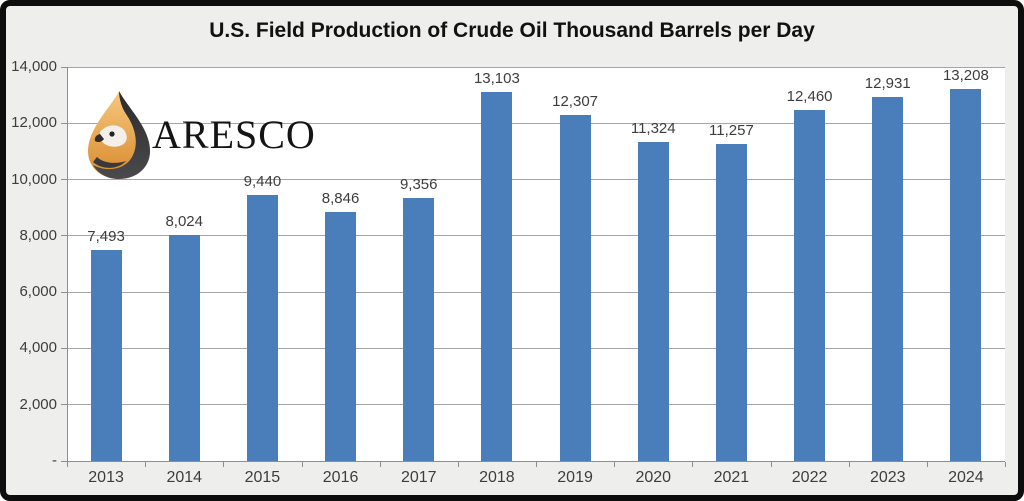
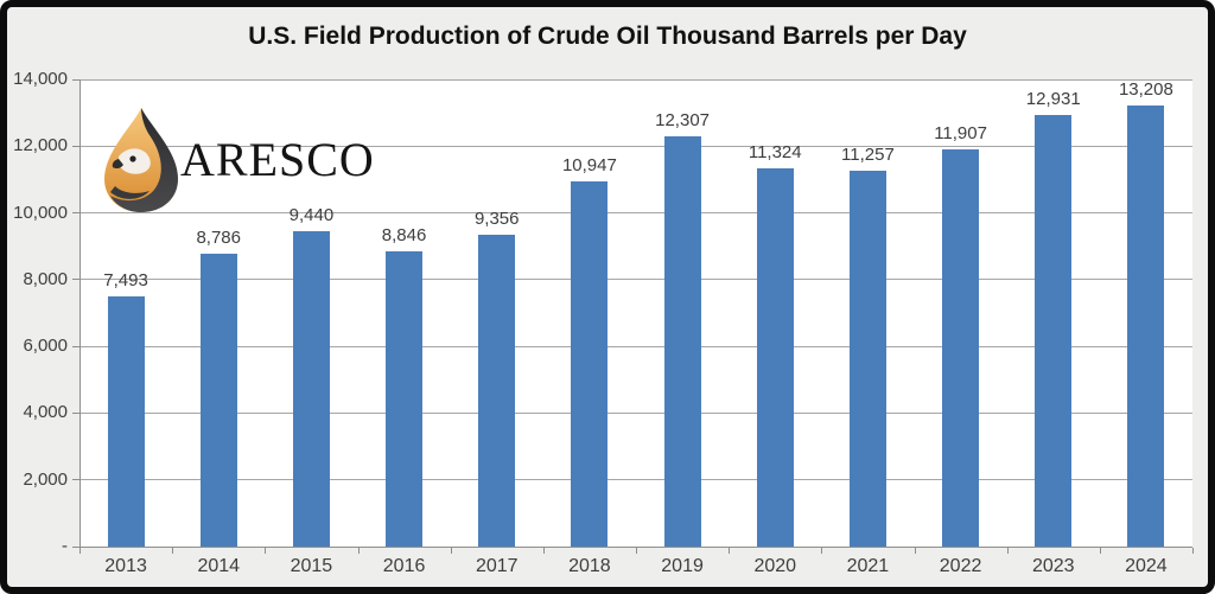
2014: 8,024 -> 8,786
2018: 13,103 -> 10,947
2022: 12,460 -> 11,907
